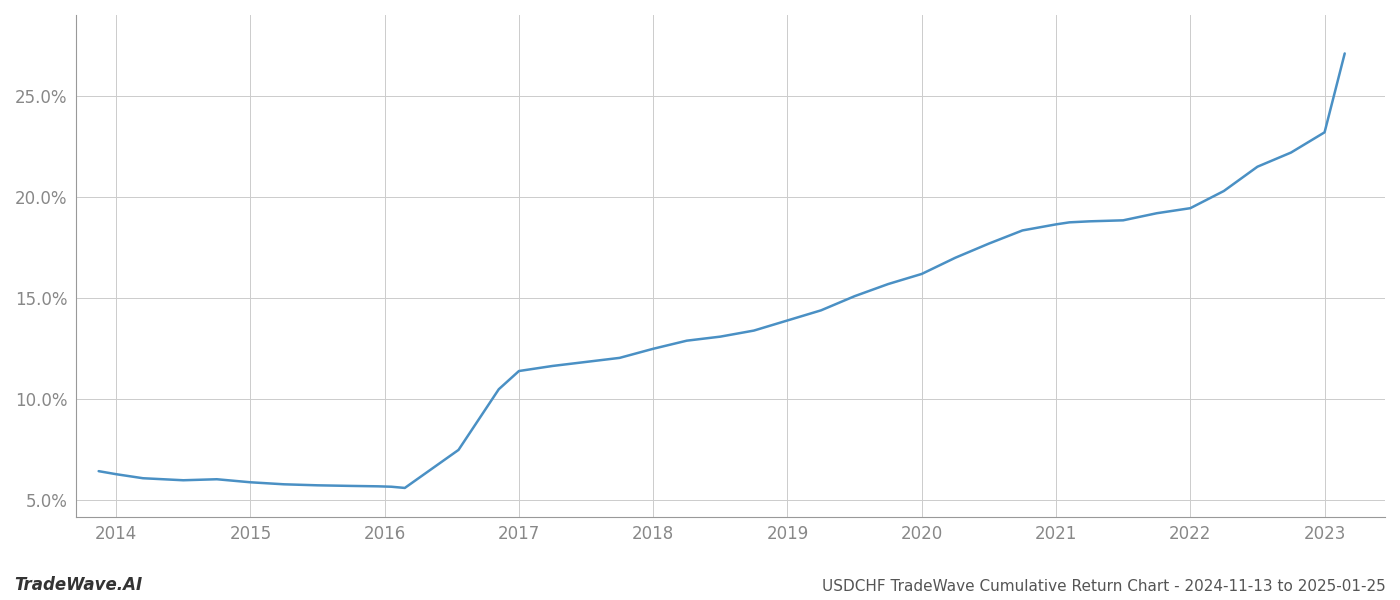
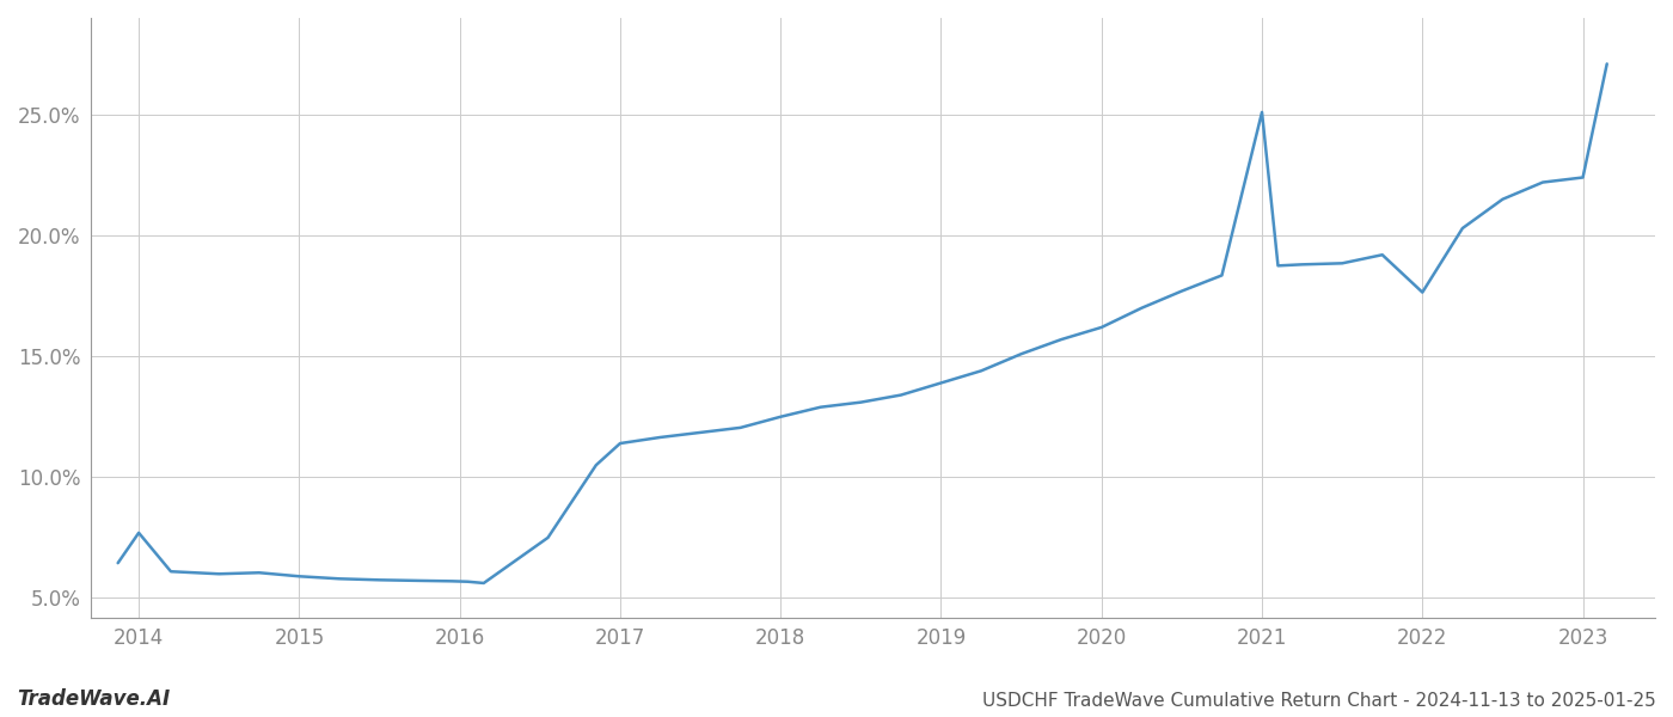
2014: 6.30% -> 7.70%
2021: 18.65% -> 25.10%
2022: 19.45% -> 17.65%
2023: 23.20% -> 22.40%
